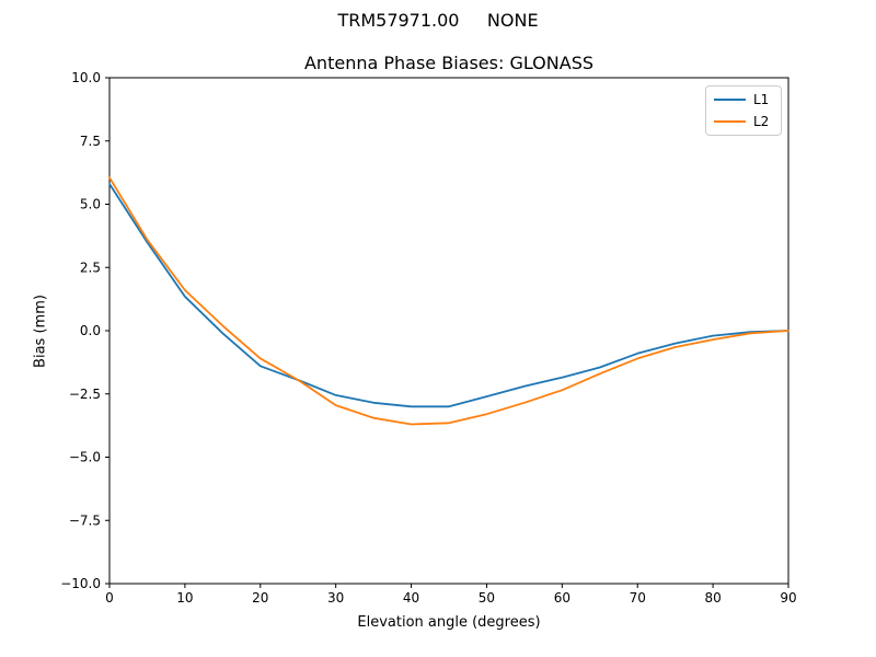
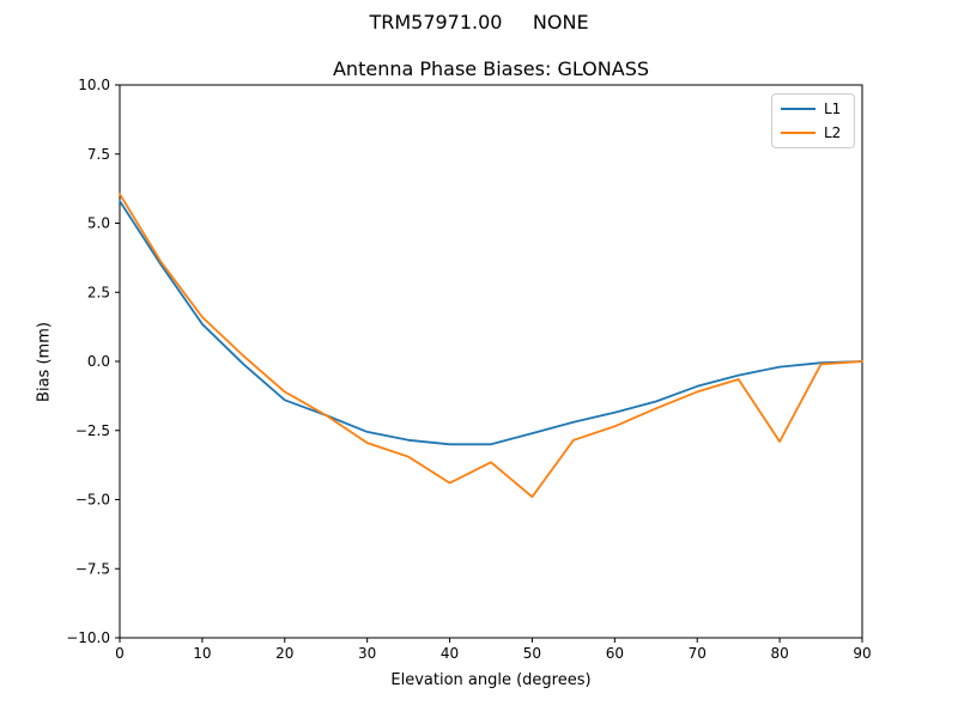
L2/40: -3.7 -> -4.4
L2/50: -3.3 -> -4.9
L2/80: -0.3 -> -2.9
